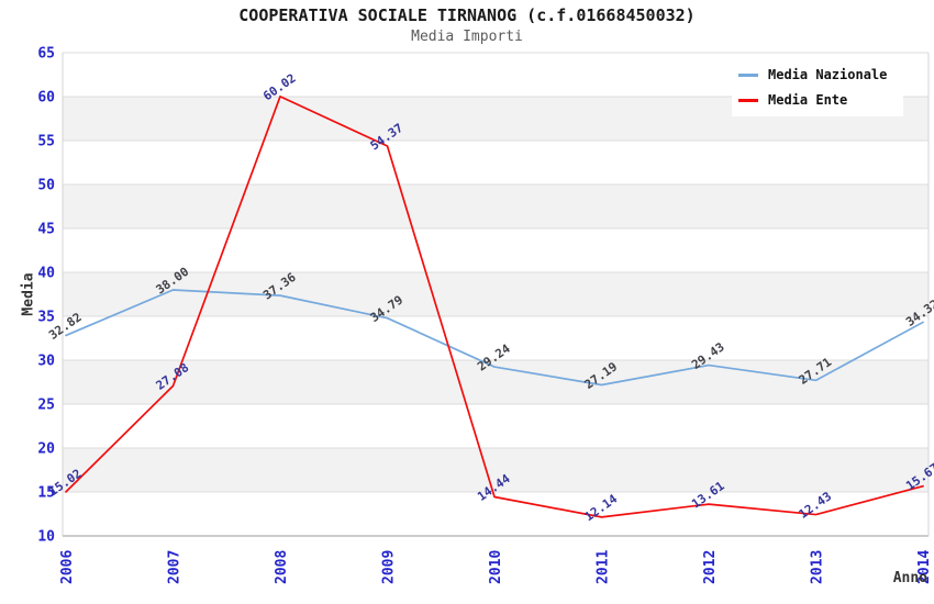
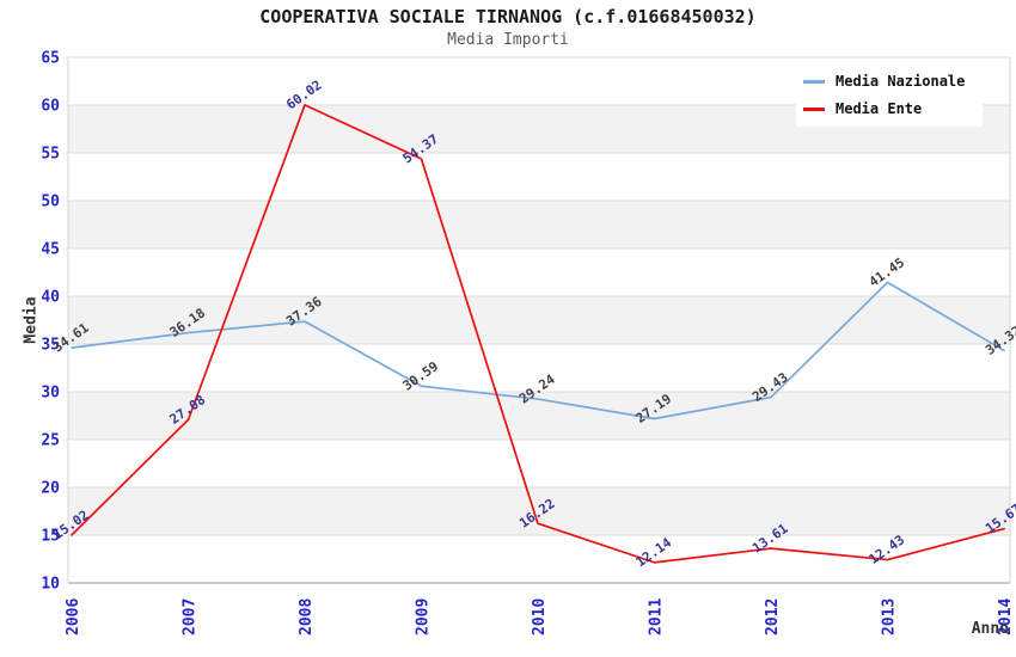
Media Nazionale/2006: 32.82 -> 34.61
Media Nazionale/2007: 38.00 -> 36.18
Media Nazionale/2009: 34.79 -> 30.59
Media Ente/2010: 14.44 -> 16.22
Media Nazionale/2013: 27.71 -> 41.45
